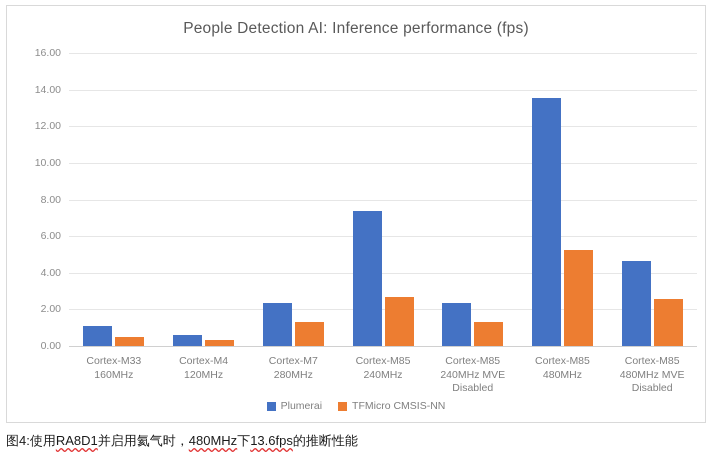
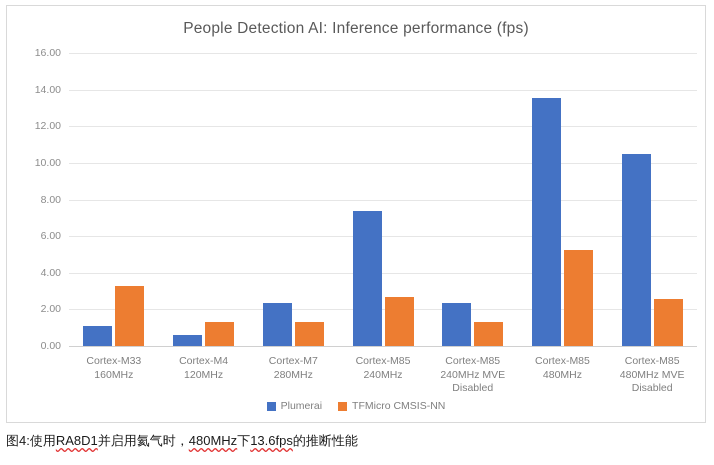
TFMicro CMSIS-NN/Cortex-M33 160MHz: 0.5 -> 3.3
TFMicro CMSIS-NN/Cortex-M4 120MHz: 0.3 -> 1.3
Plumerai/Cortex-M85 480MHz MVE Disabled: 4.7 -> 10.5
